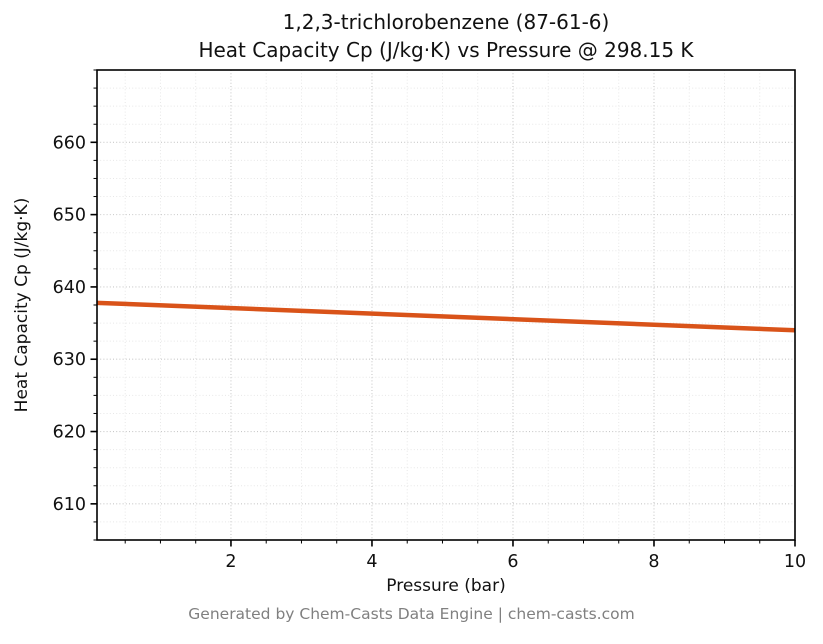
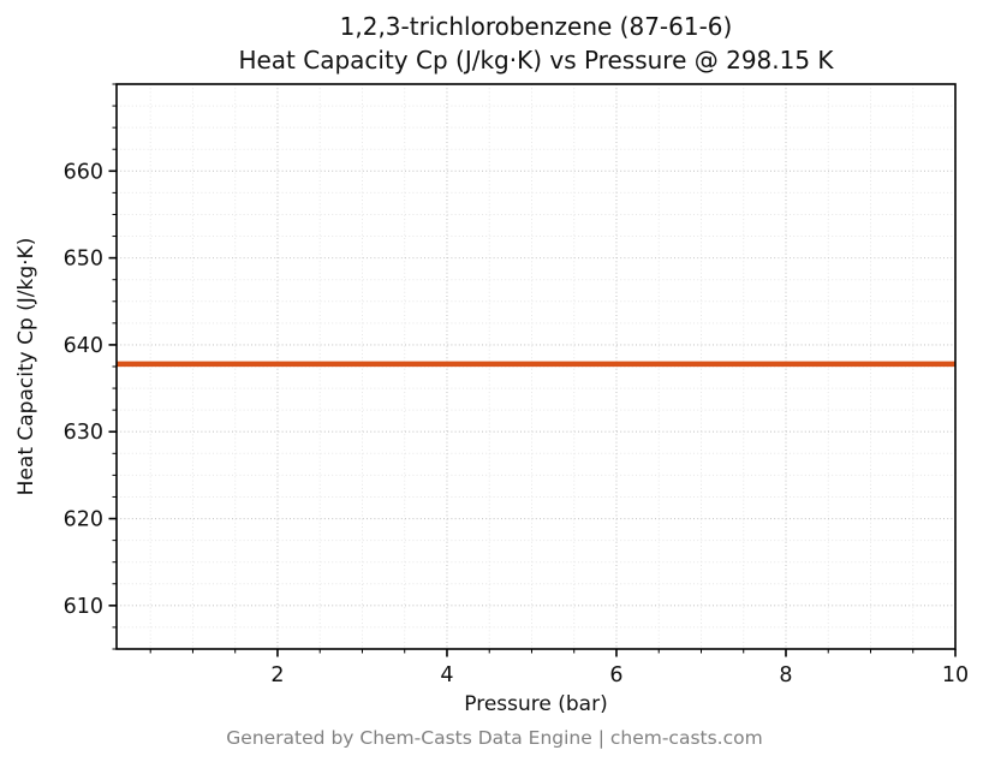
10: 634 -> 638
